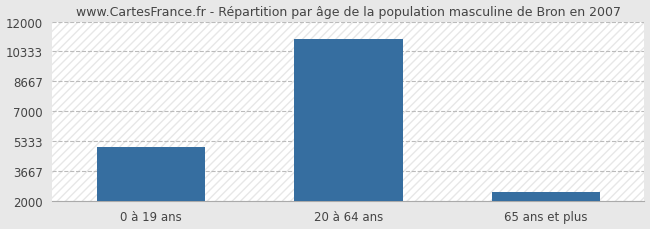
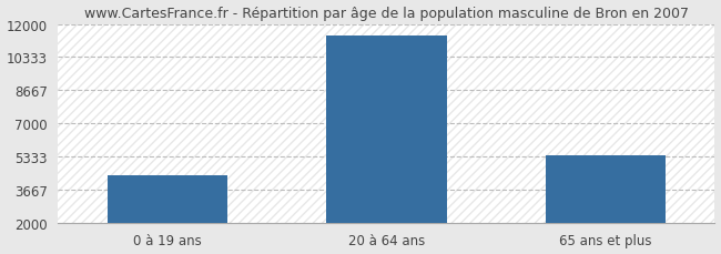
0 à 19 ans: 5000 -> 4400
20 à 64 ans: 11000 -> 11400
65 ans et plus: 2500 -> 5400
